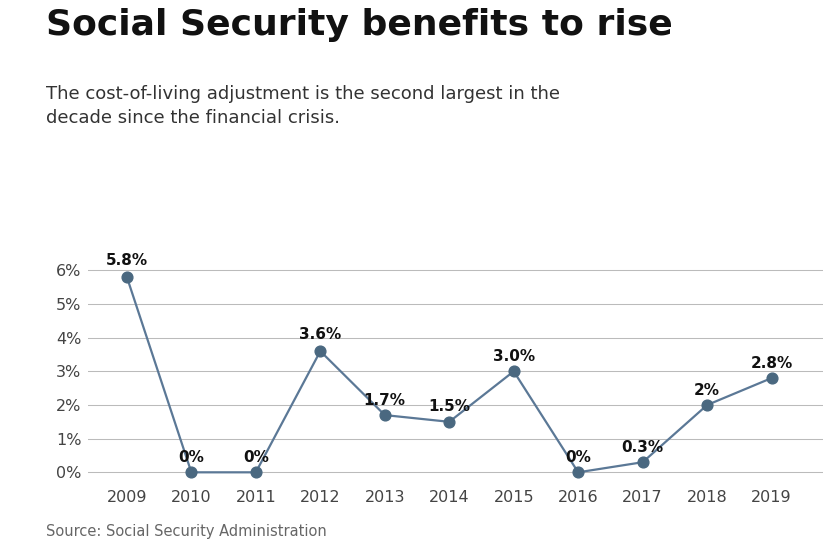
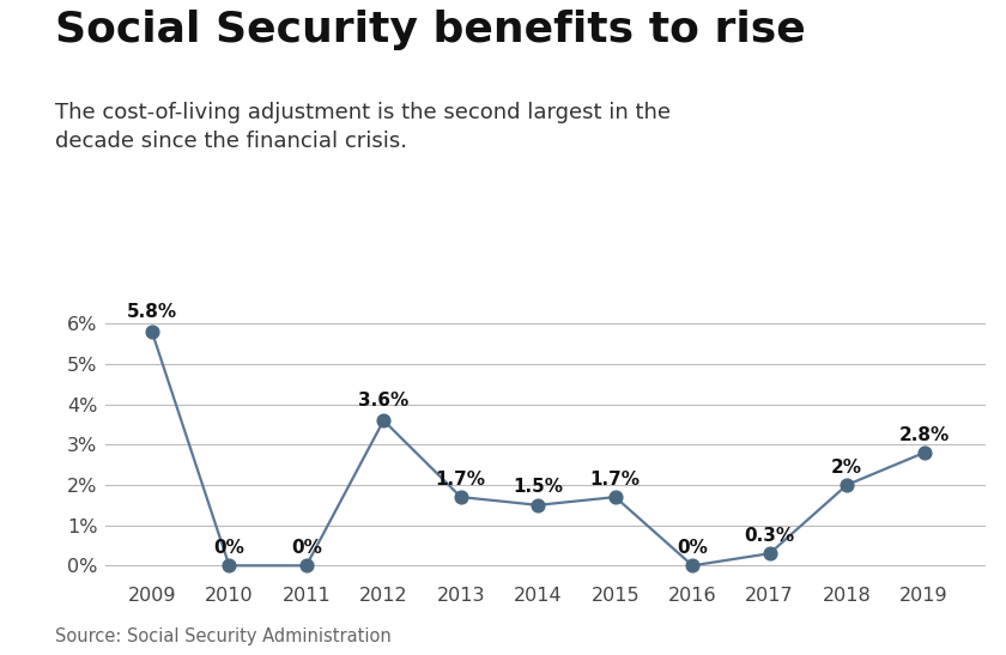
2015: 3.0% -> 1.7%
